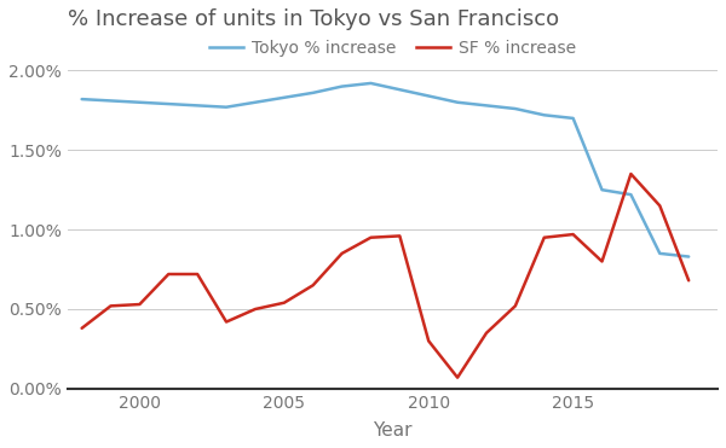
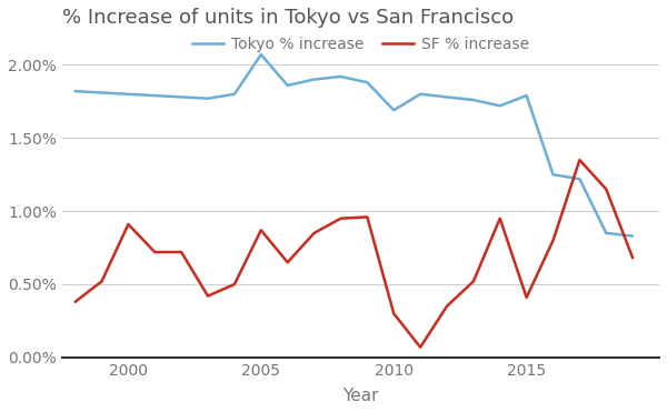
SF % increase/2000: 0.53% -> 0.91%
Tokyo % increase/2005: 1.83% -> 2.07%
SF % increase/2005: 0.54% -> 0.87%
Tokyo % increase/2010: 1.84% -> 1.69%
Tokyo % increase/2015: 1.70% -> 1.79%
SF % increase/2015: 0.97% -> 0.41%
